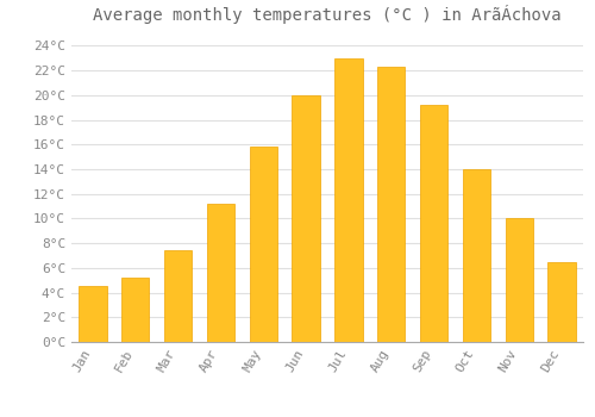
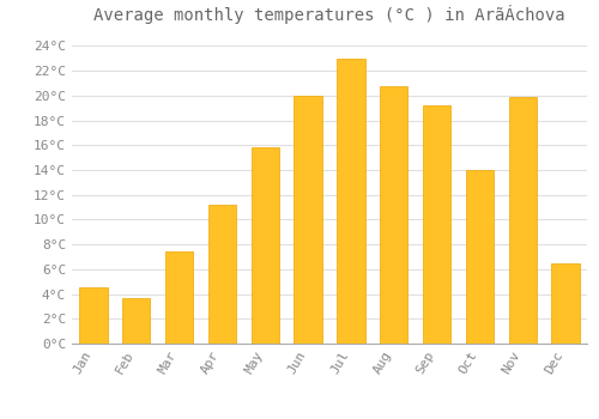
Feb: 5.2°C -> 3.7°C
Aug: 22.3°C -> 20.8°C
Nov: 10.0°C -> 19.9°C
